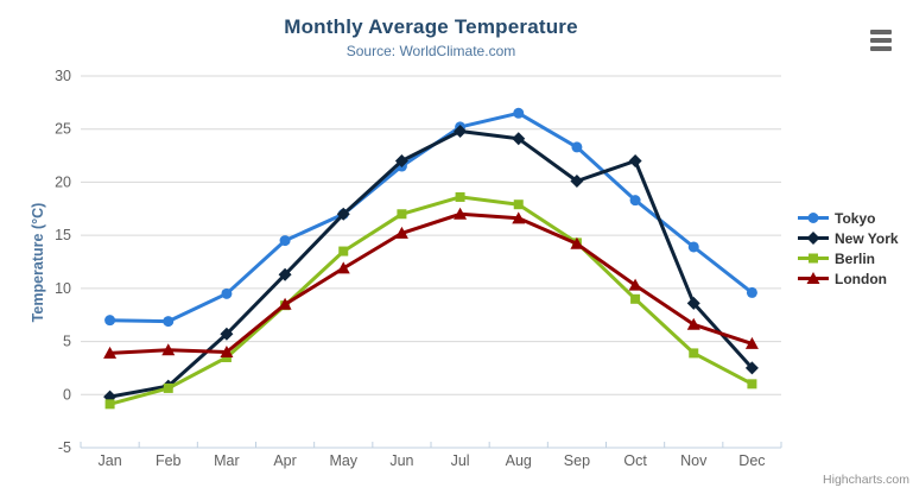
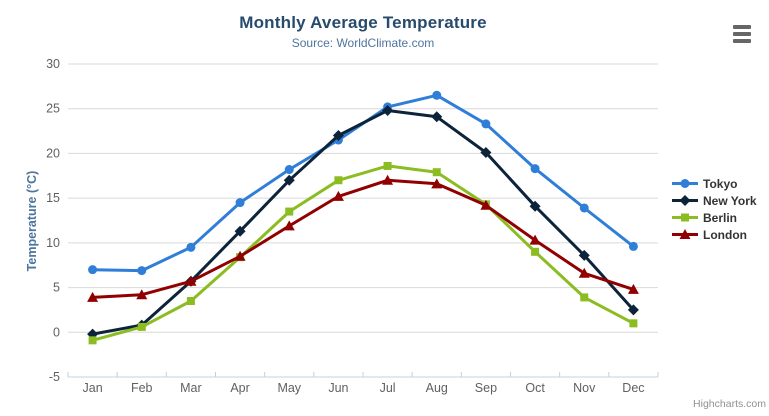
London/Mar: 4 -> 6
Tokyo/May: 17 -> 18
New York/Oct: 22 -> 14
